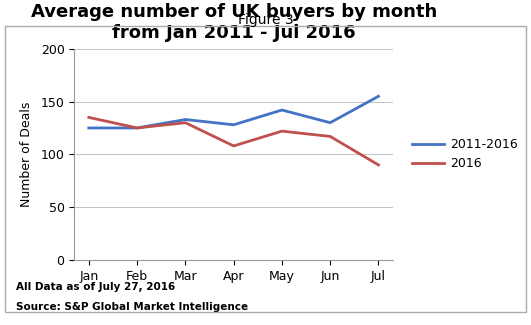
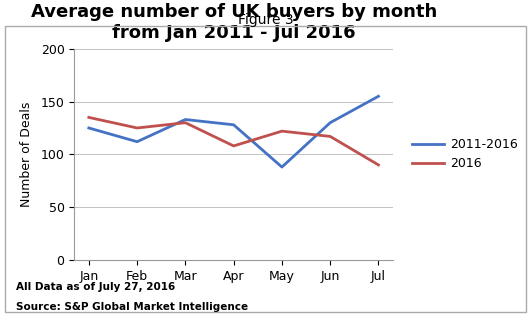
2011-2016/Feb: 125 -> 112
2011-2016/May: 142 -> 88
